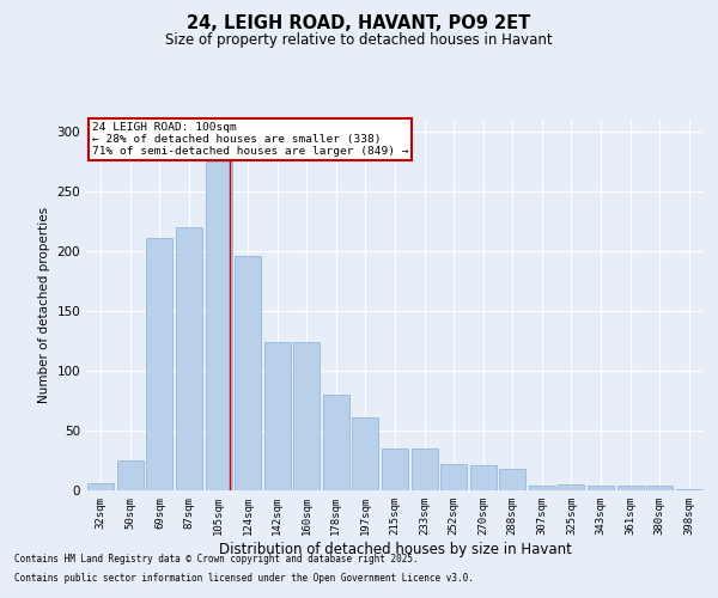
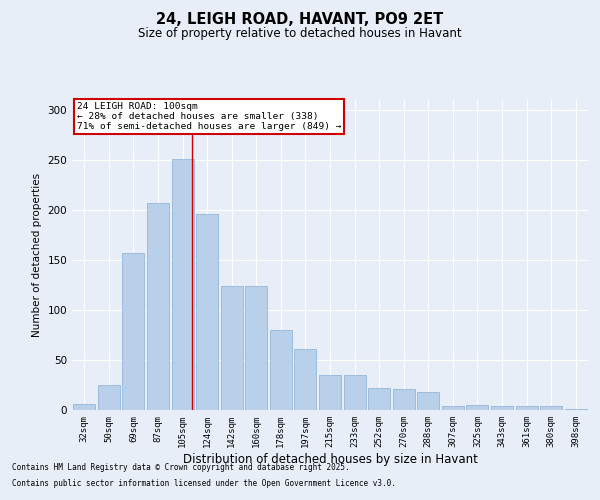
69sqm: 211 -> 157
87sqm: 220 -> 207
105sqm: 275 -> 251
